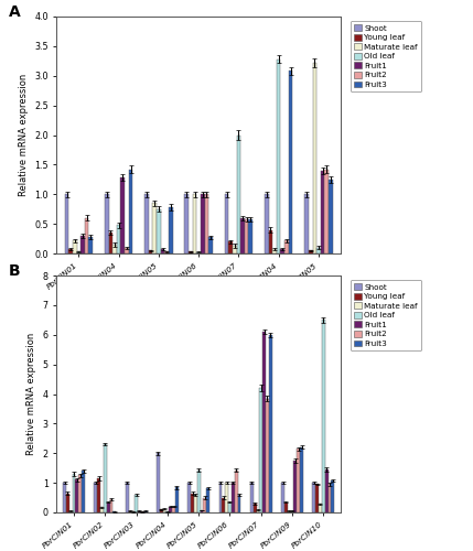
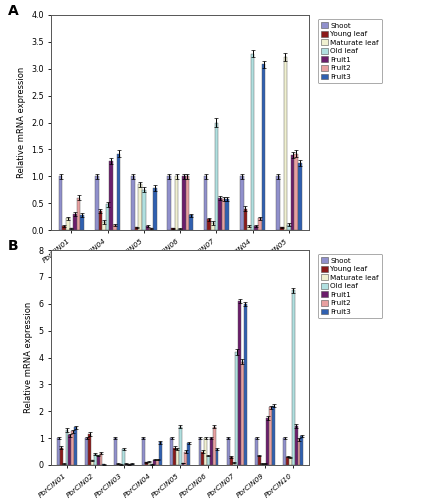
Old leaf/PbrCIN02: 2.30 -> 0.42
Shoot/PbrCIN04: 2 -> 1
Young leaf/PbrCIN10: 0.95 -> 0.30
